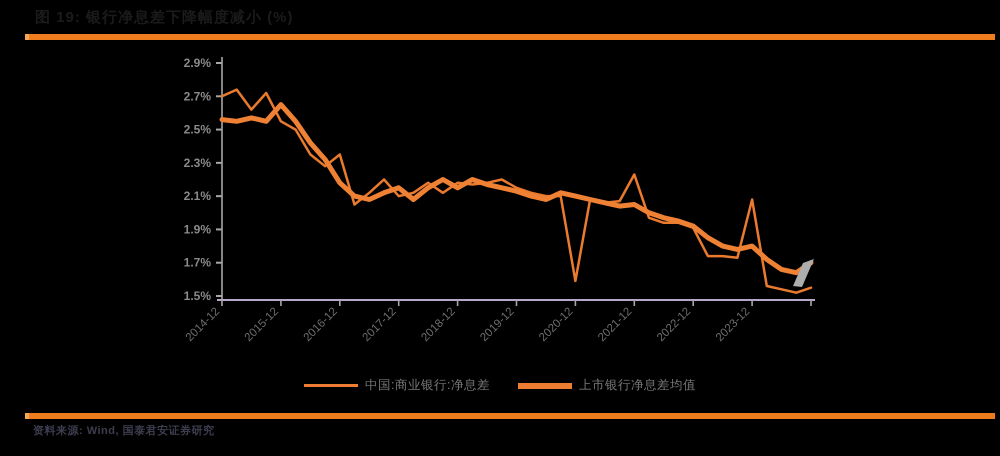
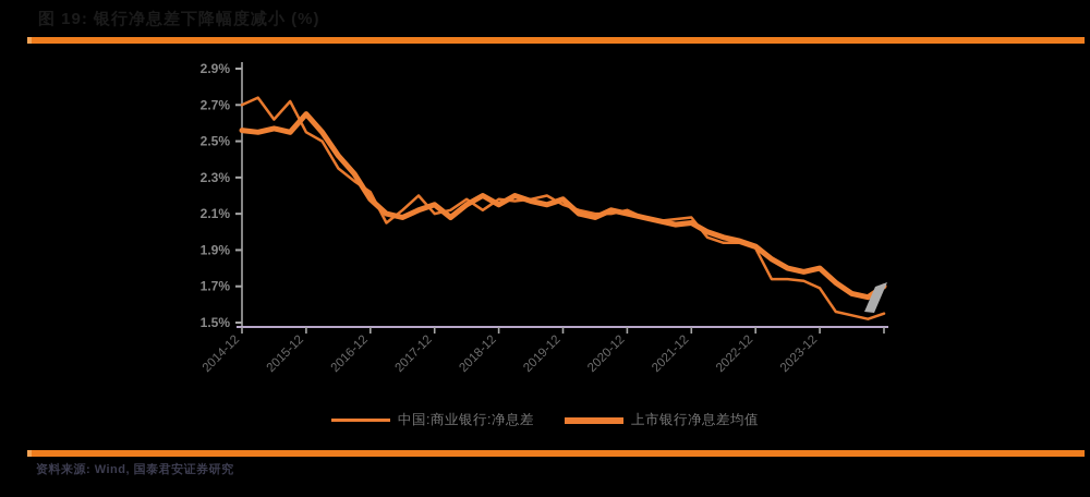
中国:商业银行:净息差/2016-12: 2.35% -> 2.22%
上市银行净息差均值/2019-12: 2.13% -> 2.18%
中国:商业银行:净息差/2020-12: 1.59% -> 2.12%
中国:商业银行:净息差/2021-12: 2.23% -> 2.08%
中国:商业银行:净息差/2023-12: 2.08% -> 1.69%
